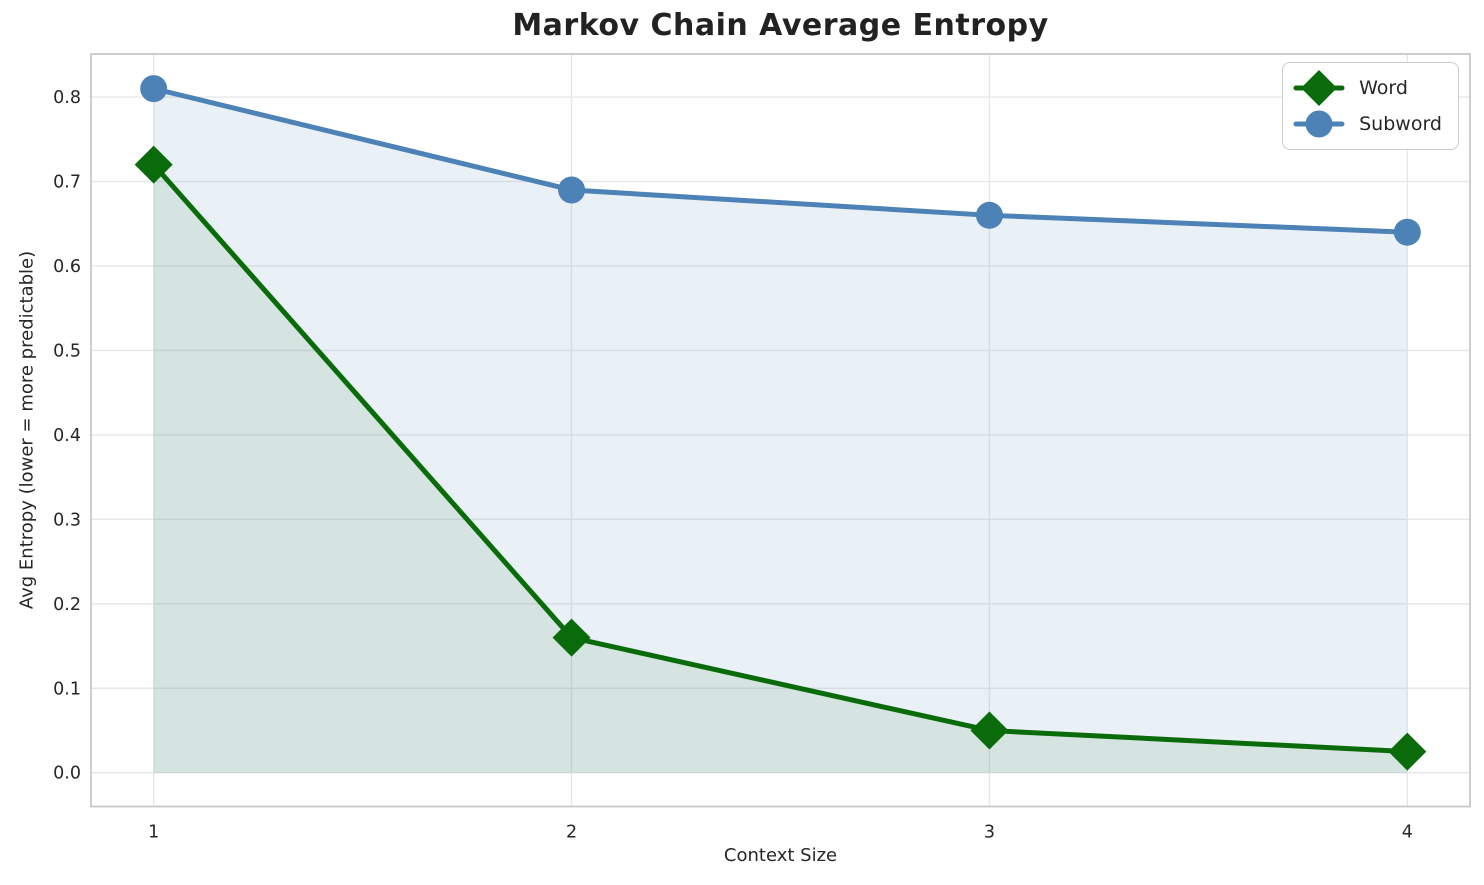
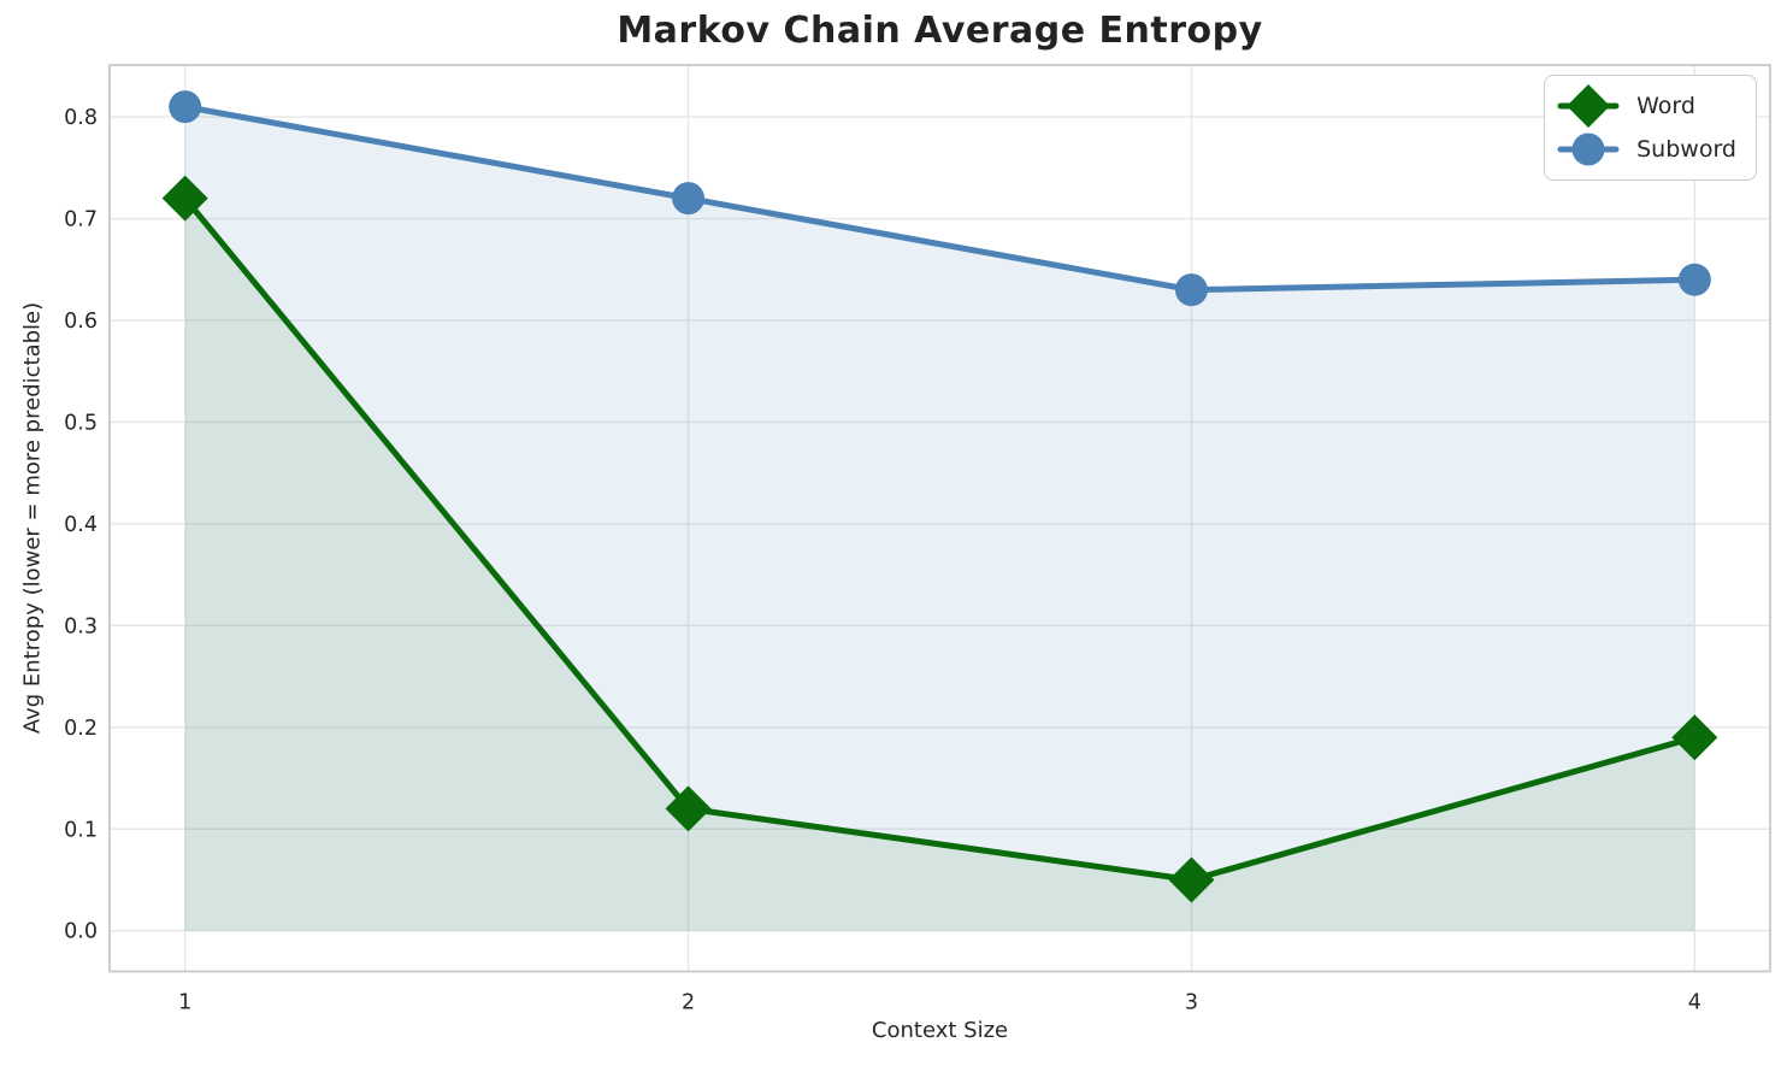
Word/2: 0.16 -> 0.12
Subword/2: 0.69 -> 0.72
Subword/3: 0.66 -> 0.63
Word/4: 0.03 -> 0.19
